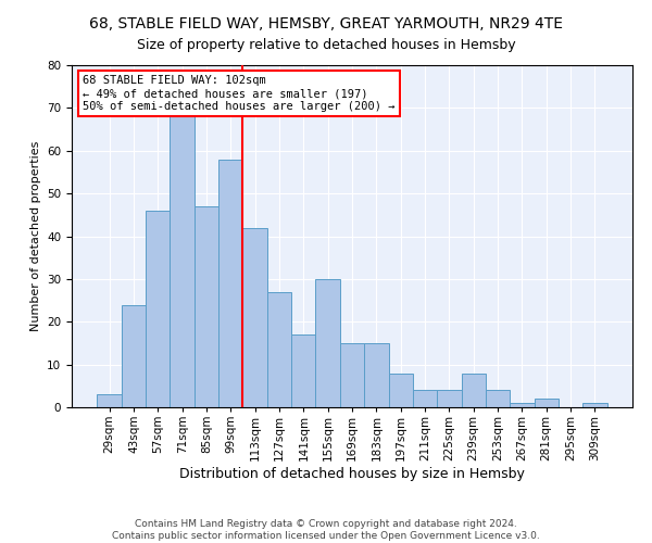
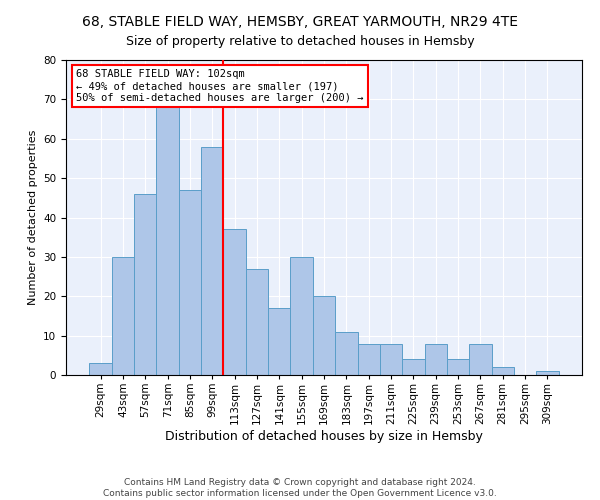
43sqm: 24 -> 30
113sqm: 42 -> 37
169sqm: 15 -> 20
183sqm: 15 -> 11
211sqm: 4 -> 8
267sqm: 1 -> 8
